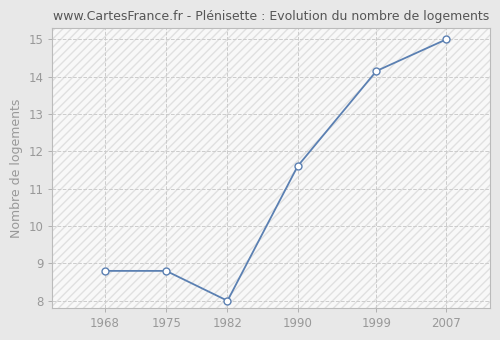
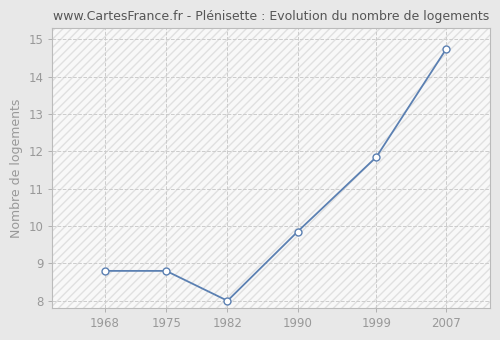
1990: 11.60 -> 9.85
1999: 14.15 -> 11.85
2007: 15.00 -> 14.75
